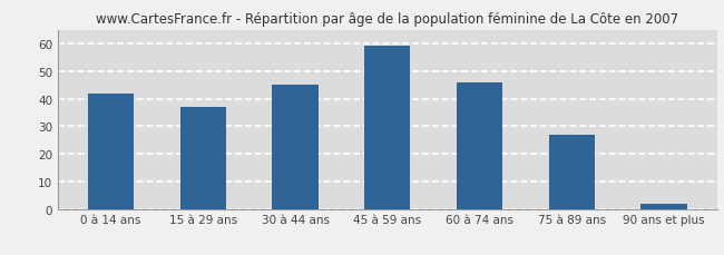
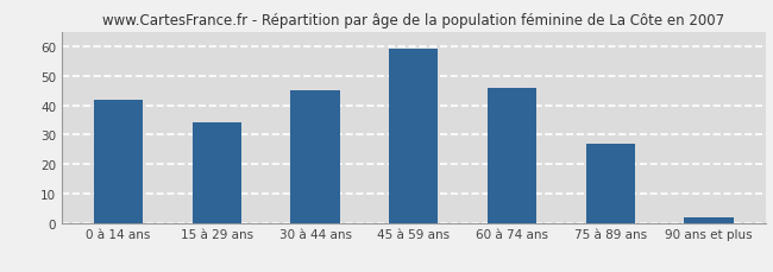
15 à 29 ans: 37 -> 34
